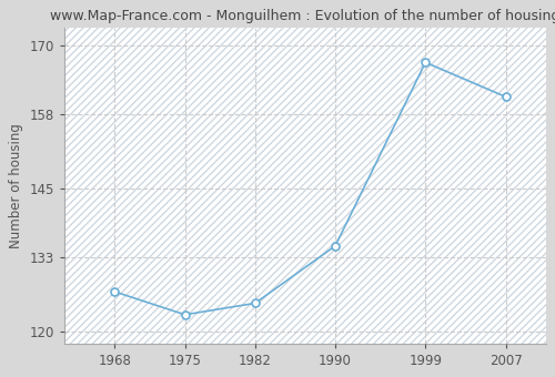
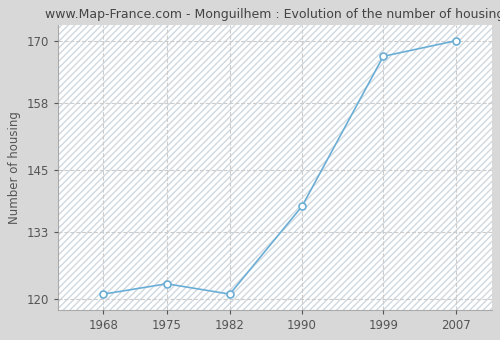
1968: 127 -> 121
1982: 125 -> 121
1990: 135 -> 138
2007: 161 -> 170
